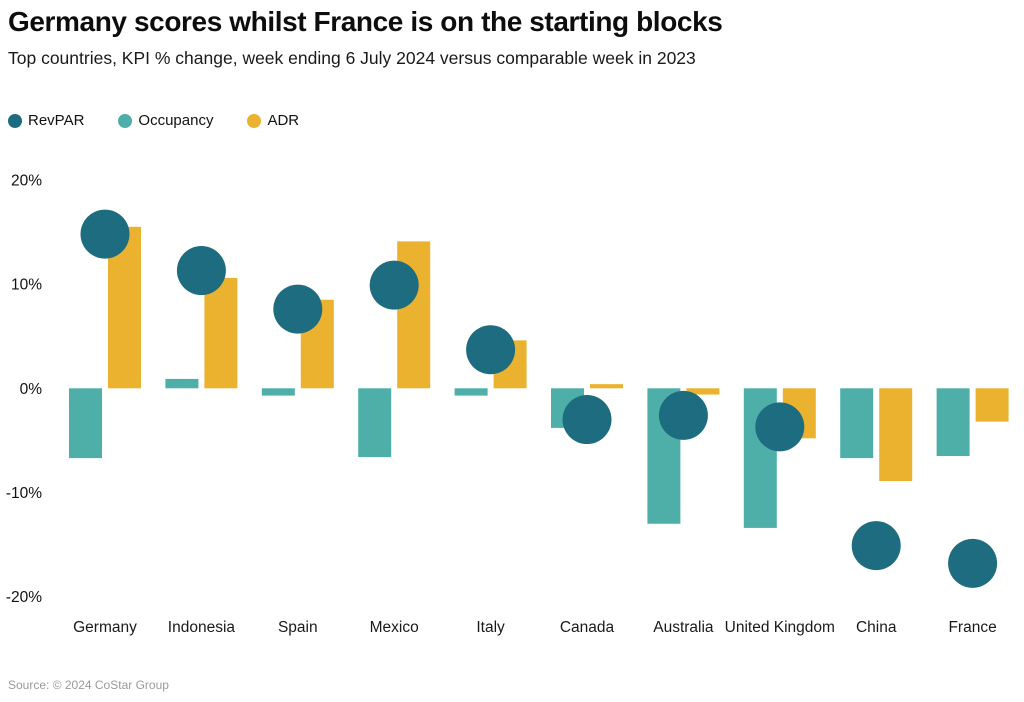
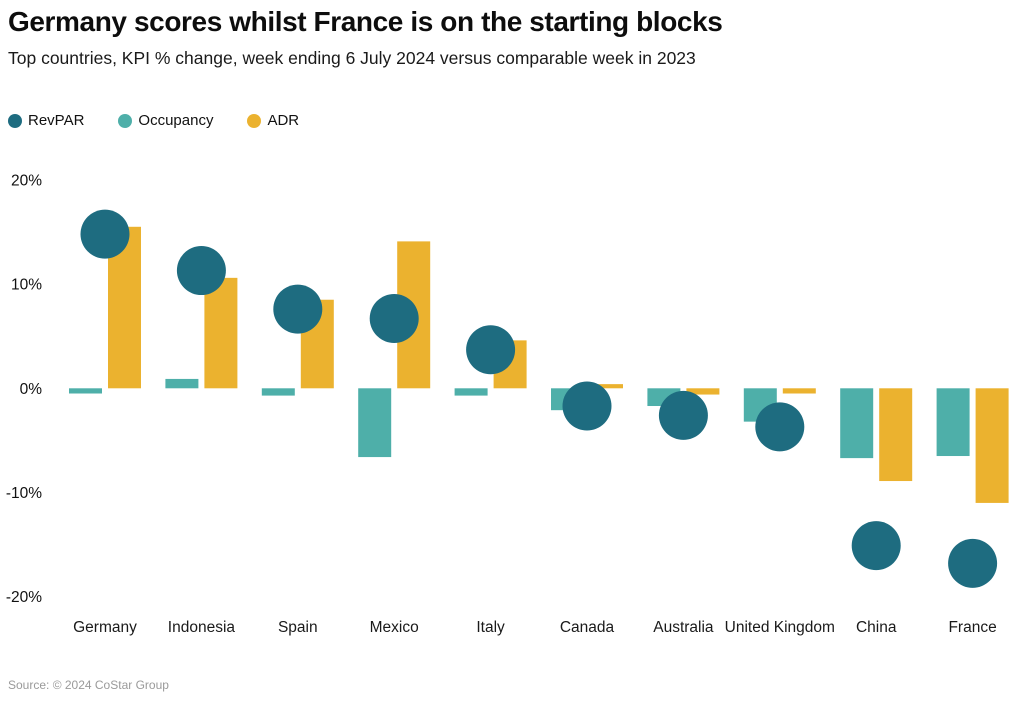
Occupancy/Germany: -6.7% -> -0.5%
RevPAR/Mexico: 9.9% -> 6.7%
RevPAR/Canada: -3.0% -> -1.7%
Occupancy/Canada: -3.8% -> -2.1%
Occupancy/Australia: -13.0% -> -1.7%
Occupancy/United Kingdom: -13.4% -> -3.2%
ADR/United Kingdom: -4.8% -> -0.5%
ADR/France: -3.2% -> -11.0%
